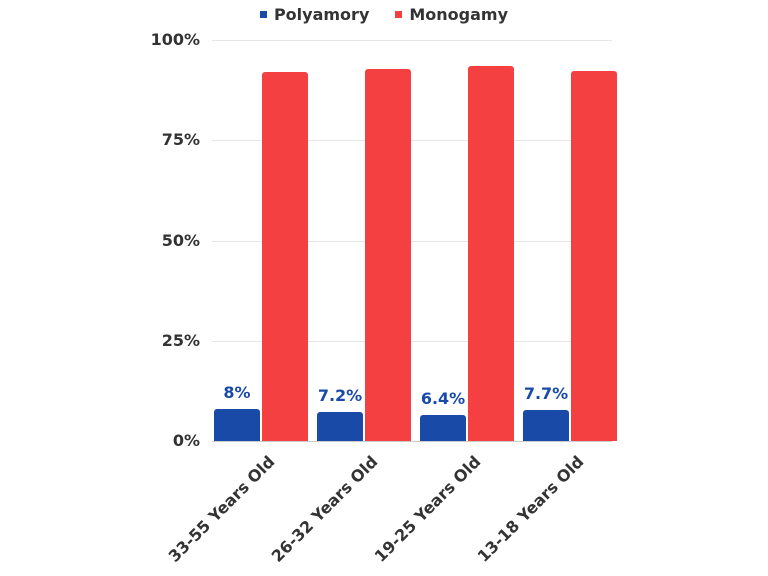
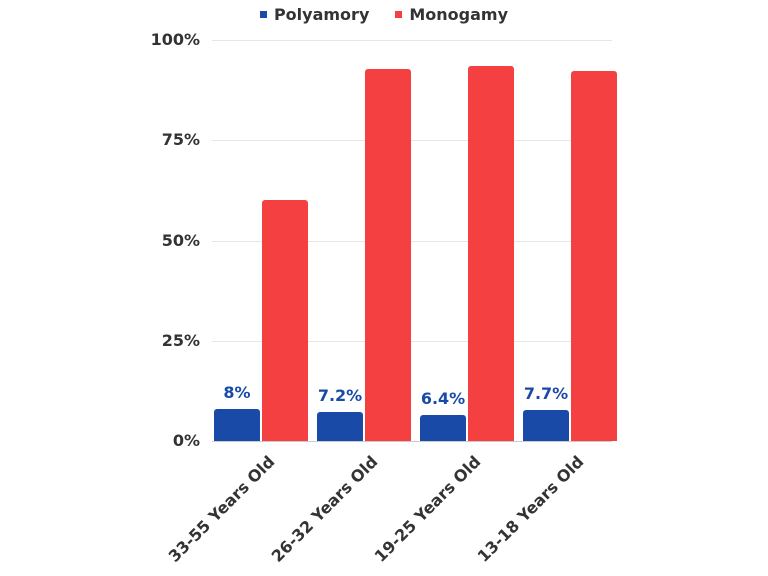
Monogamy/33-55 Years Old: 92% -> 60%
